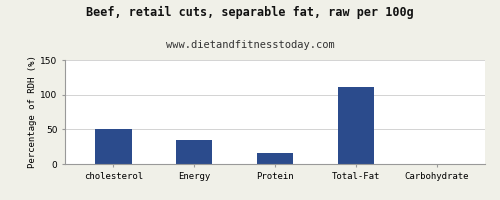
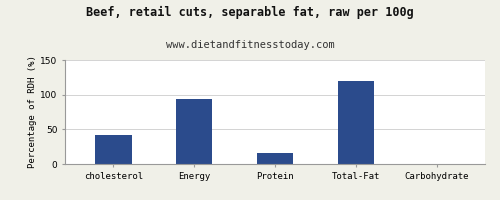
cholesterol: 50 -> 42
Energy: 35 -> 94
Total-Fat: 111 -> 120
